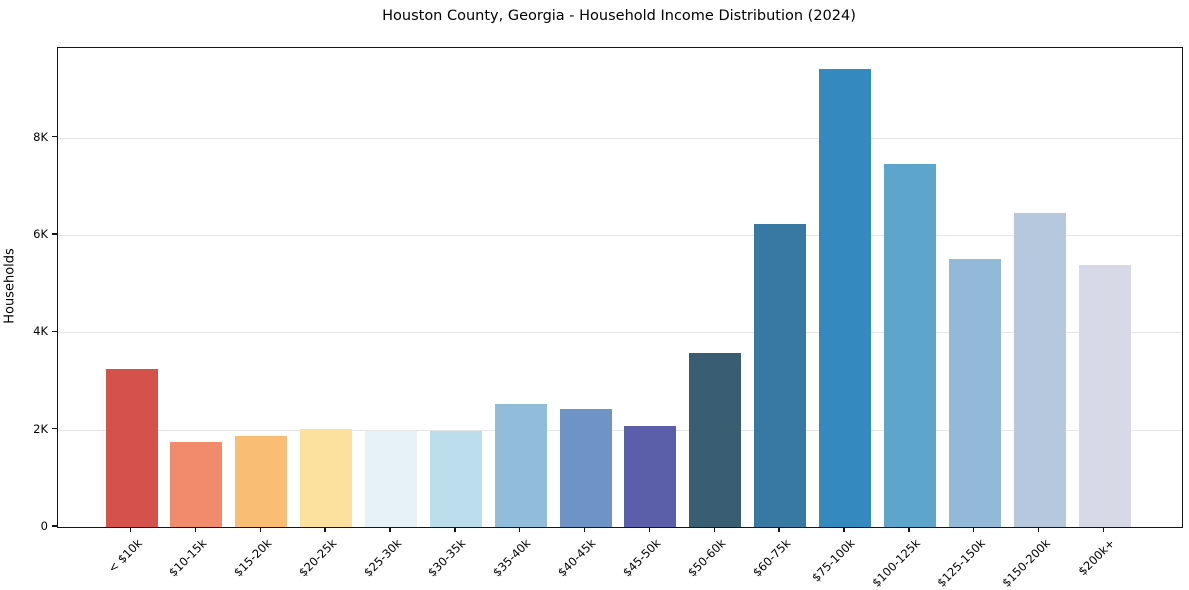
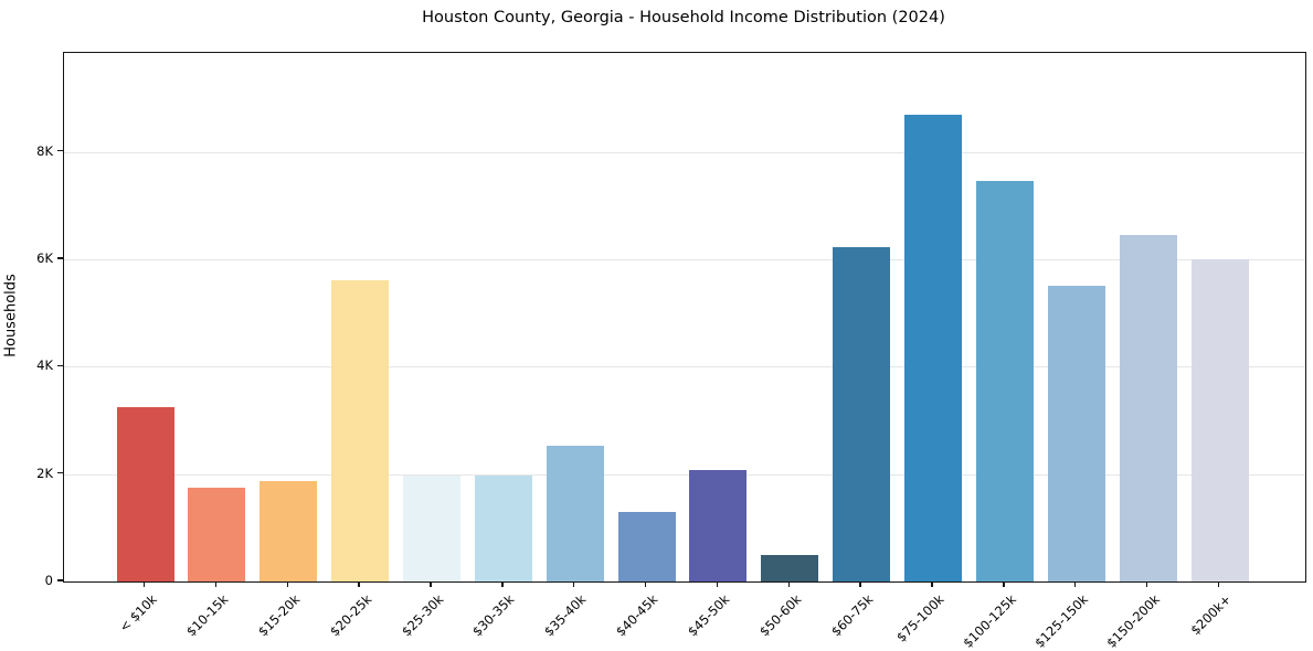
$20-25k: 2.0K -> 5.6K
$40-45k: 2.4K -> 1.3K
$50-60k: 3.6K -> 0.5K
$75-100k: 9.4K -> 8.7K
$200k+: 5.4K -> 6.0K
